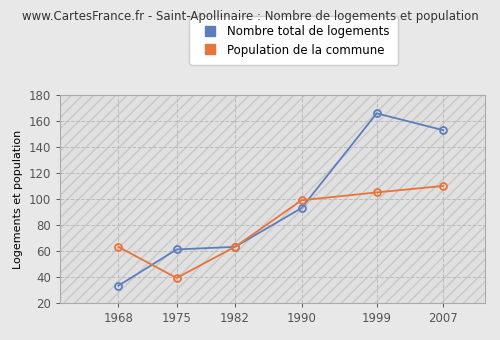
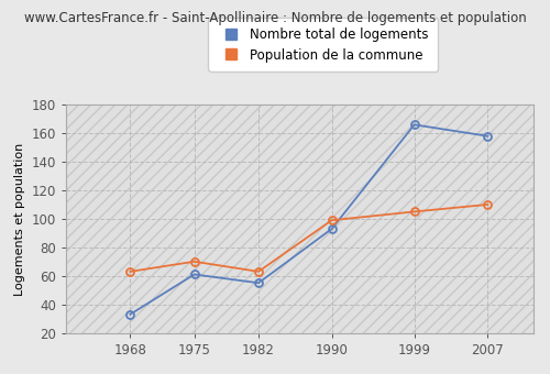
Population de la commune/1975: 39 -> 70
Nombre total de logements/1982: 63 -> 55
Nombre total de logements/2007: 153 -> 158
